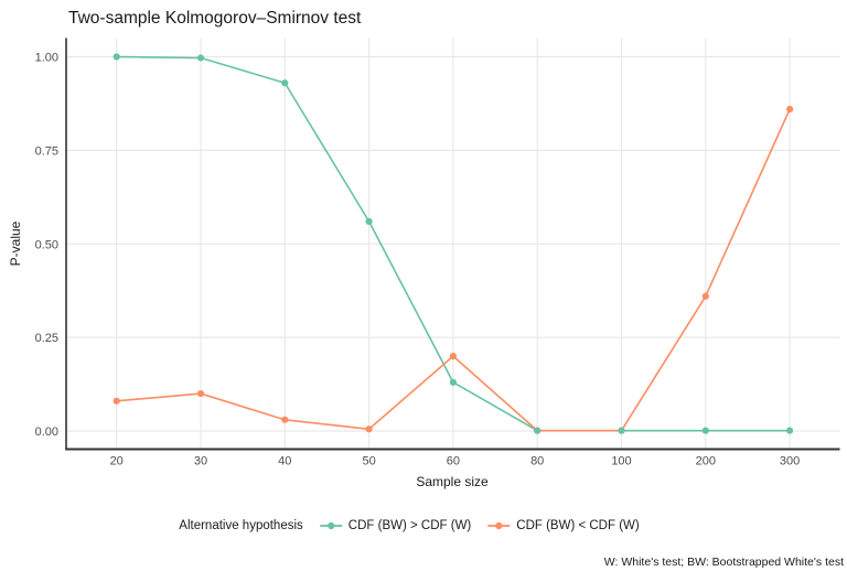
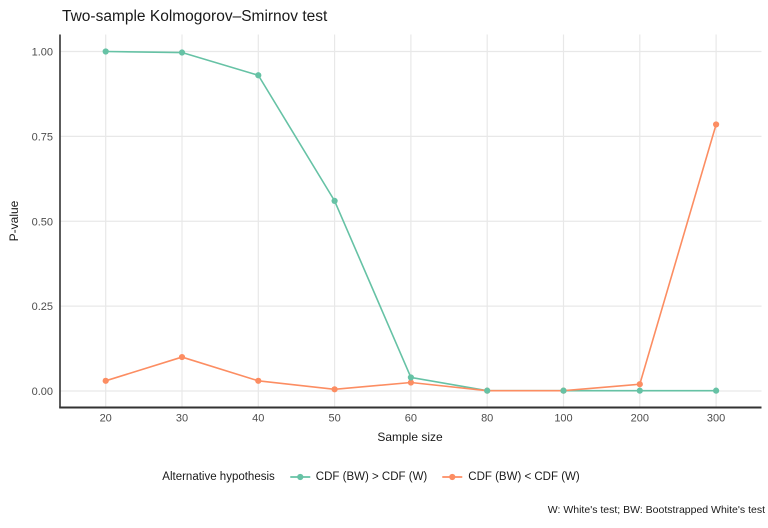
CDF (BW) < CDF (W)/20: 0.08 -> 0.03
CDF (BW) > CDF (W)/60: 0.13 -> 0.04
CDF (BW) < CDF (W)/60: 0.20 -> 0.03
CDF (BW) < CDF (W)/200: 0.36 -> 0.02
CDF (BW) < CDF (W)/300: 0.86 -> 0.79
